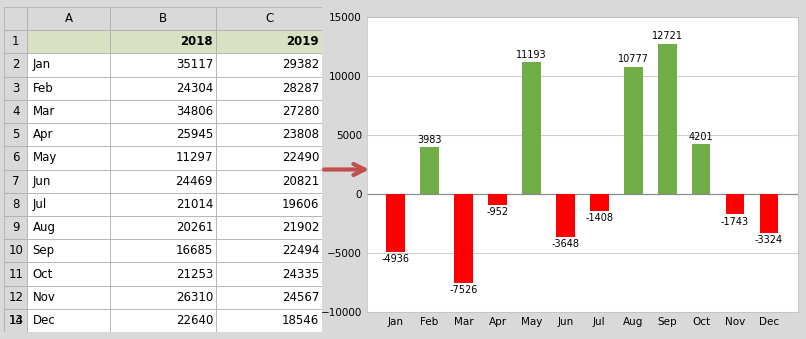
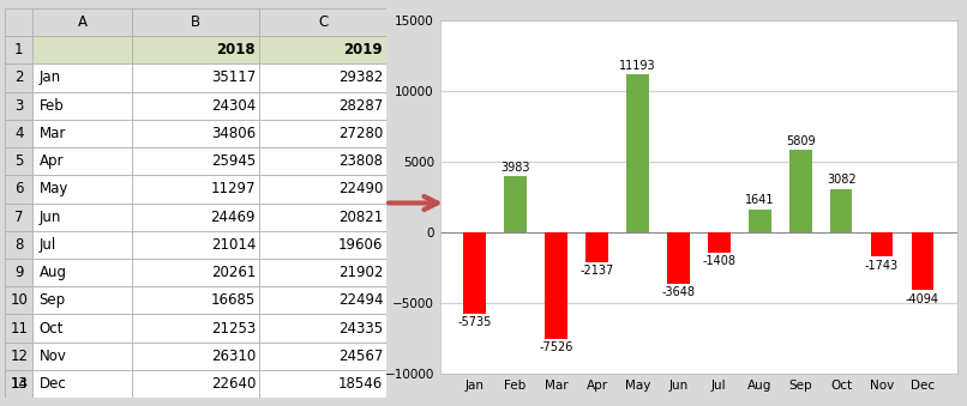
Jan: -4936 -> -5735
Apr: -952 -> -2137
Aug: 10777 -> 1641
Sep: 12721 -> 5809
Oct: 4201 -> 3082
Dec: -3324 -> -4094
